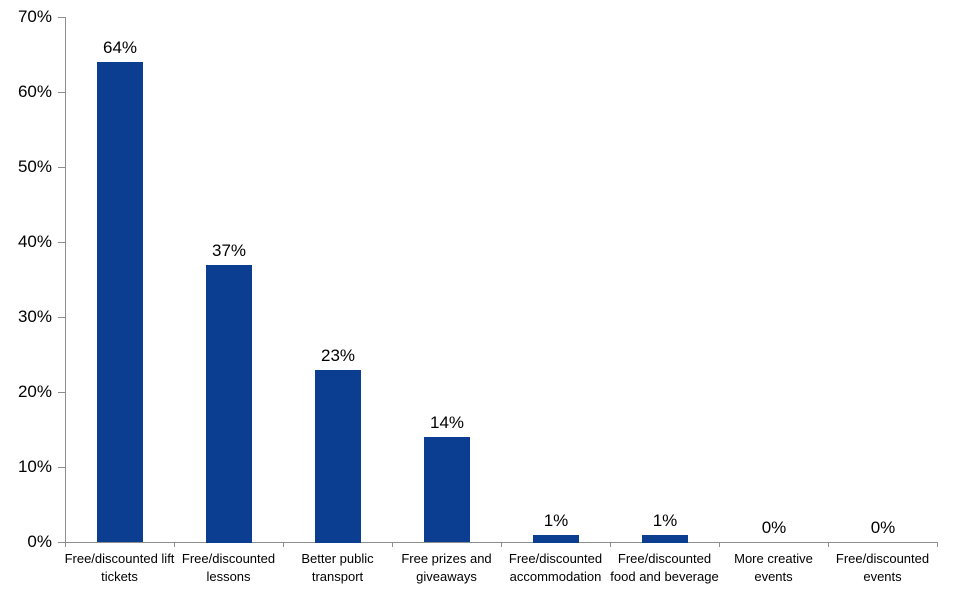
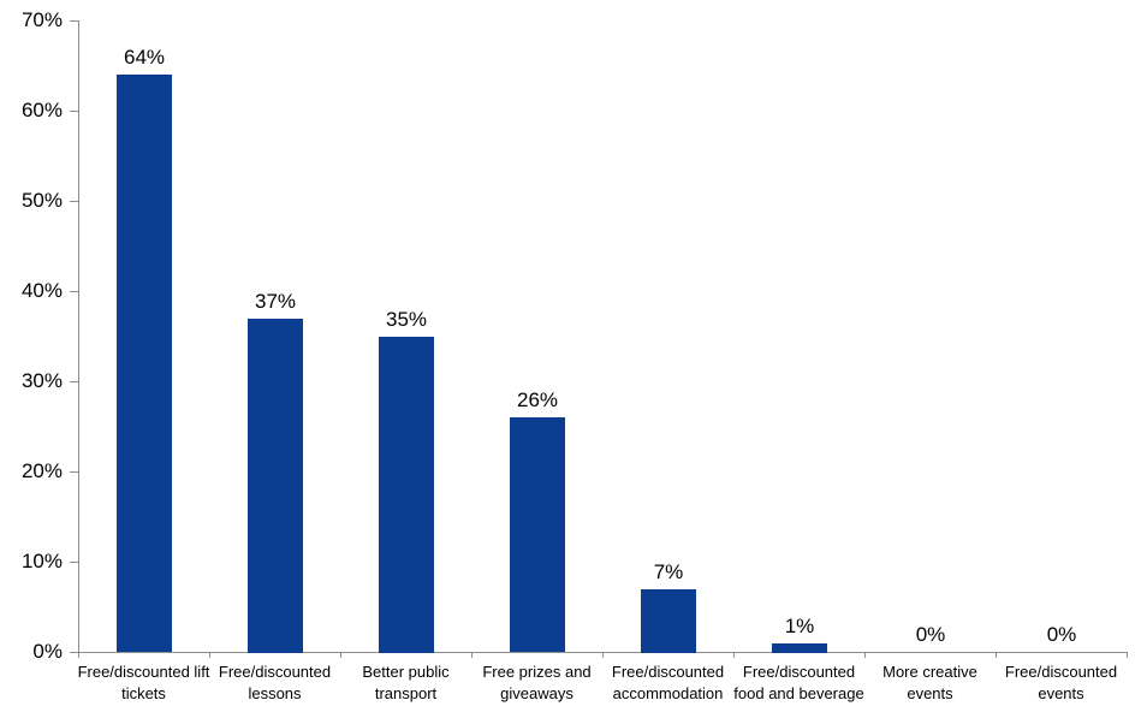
Better public transport: 23% -> 35%
Free prizes and giveaways: 14% -> 26%
Free/discounted accommodation: 1% -> 7%
